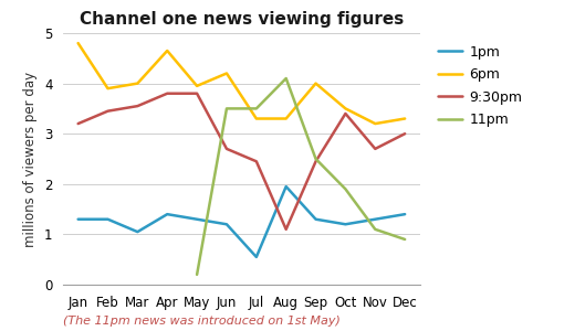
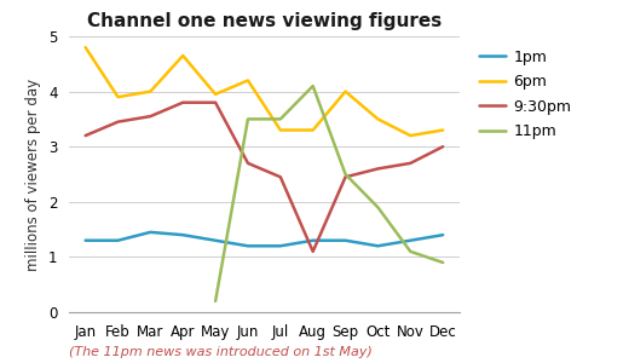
1pm/Mar: 1.05 -> 1.45
1pm/Jul: 0.55 -> 1.20
1pm/Aug: 1.95 -> 1.30
9:30pm/Oct: 3.40 -> 2.60
